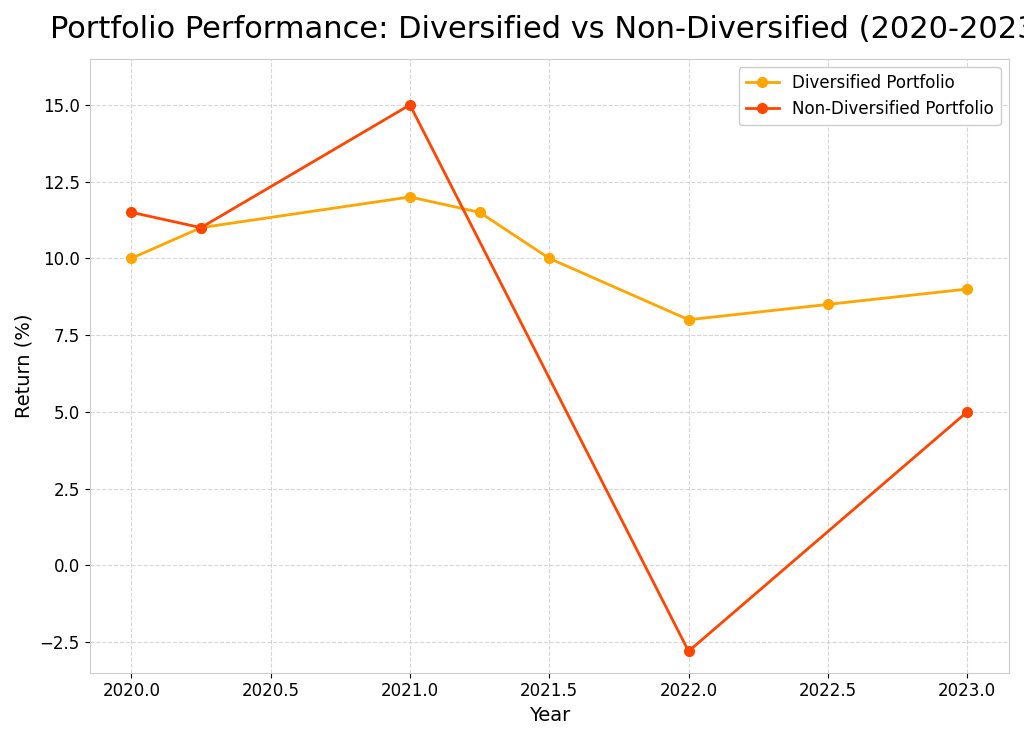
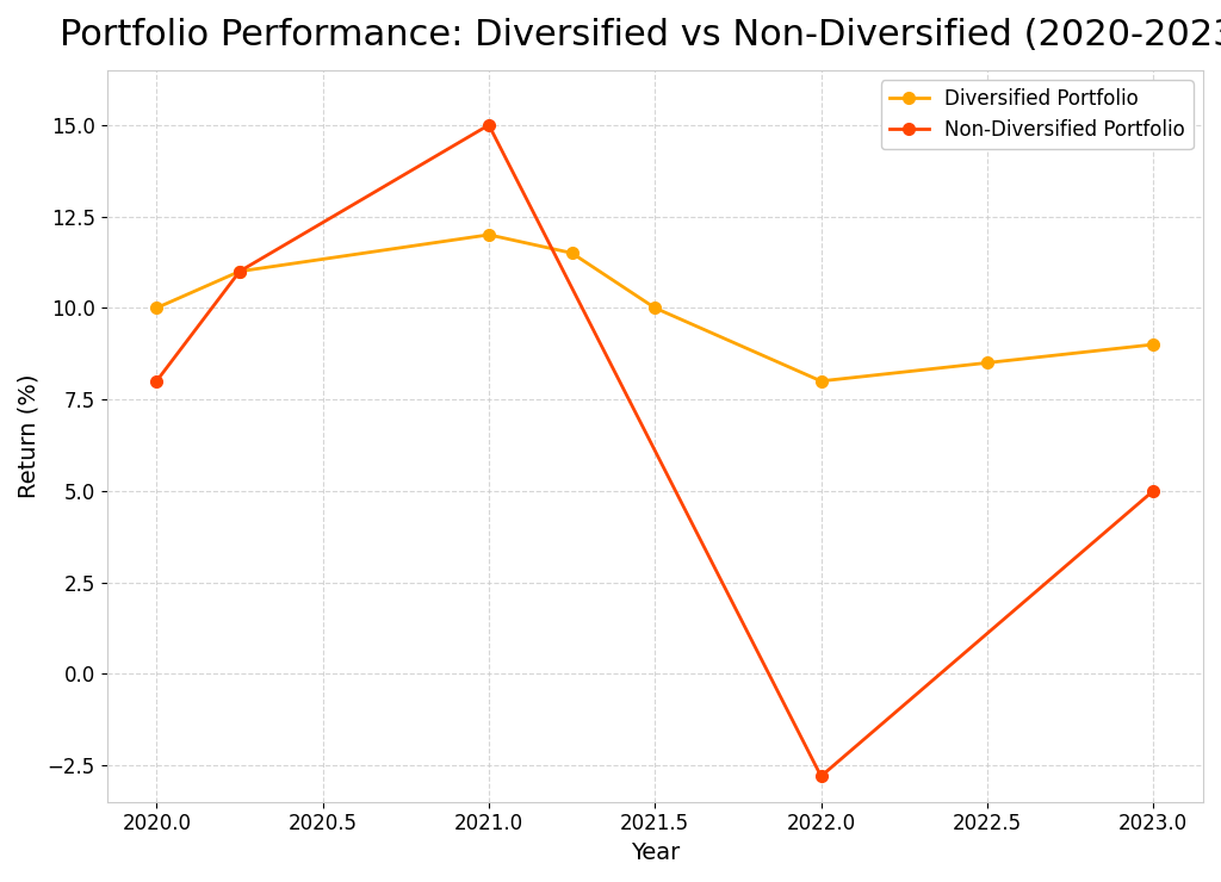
Non-Diversified Portfolio/2020.0: 11.5 -> 8.0
